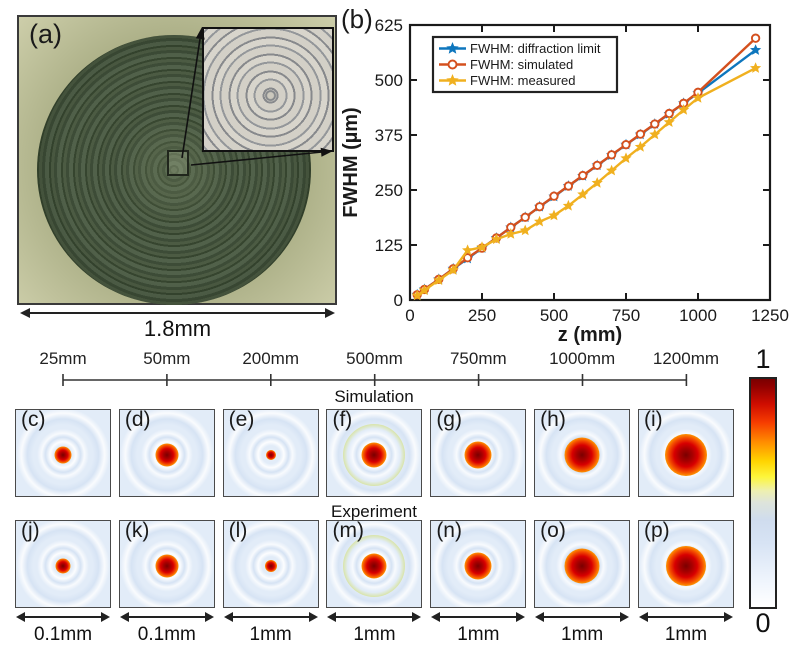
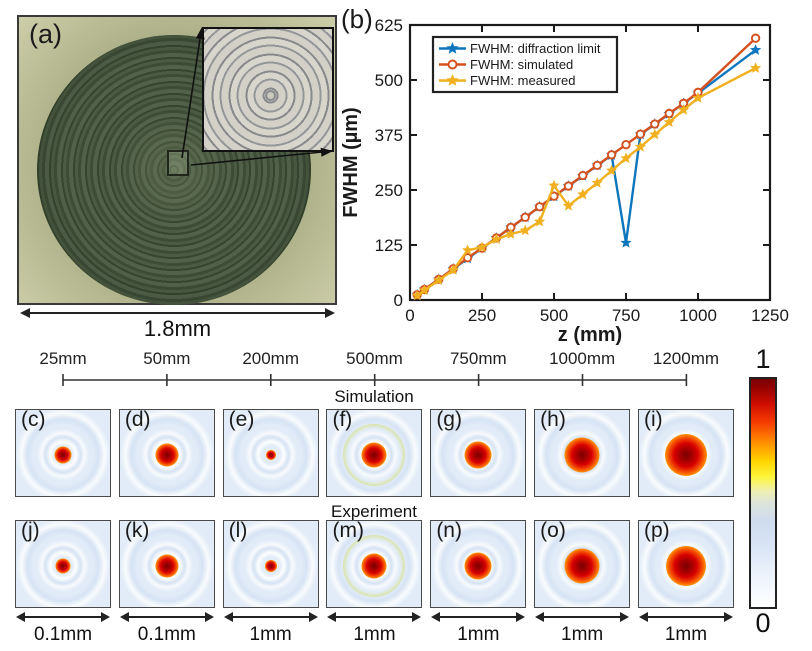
FWHM: measured/500: 190 -> 260
FWHM: diffraction limit/750: 350 -> 130
